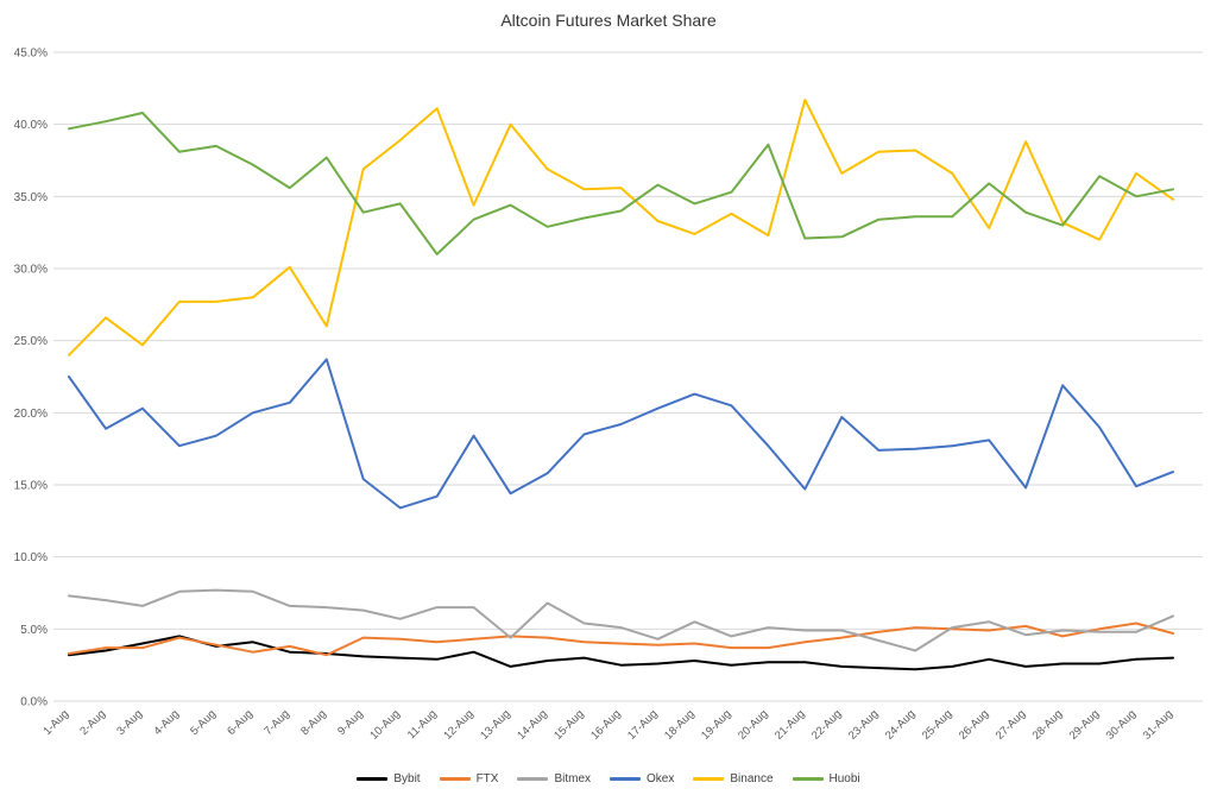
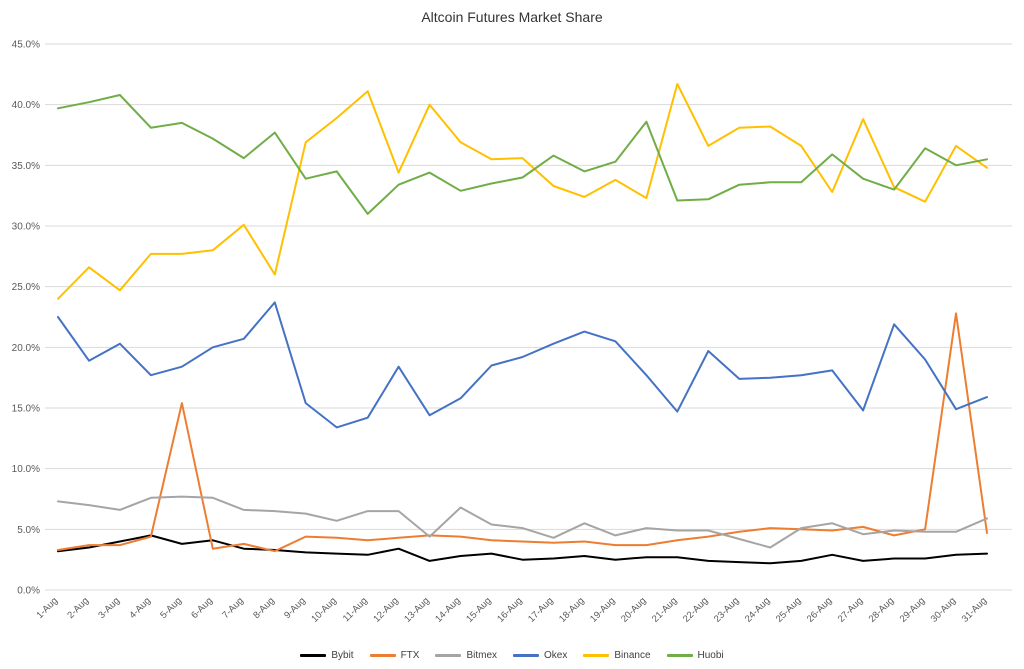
FTX/5-Aug: 3.9% -> 15.4%
FTX/30-Aug: 5.4% -> 22.8%
